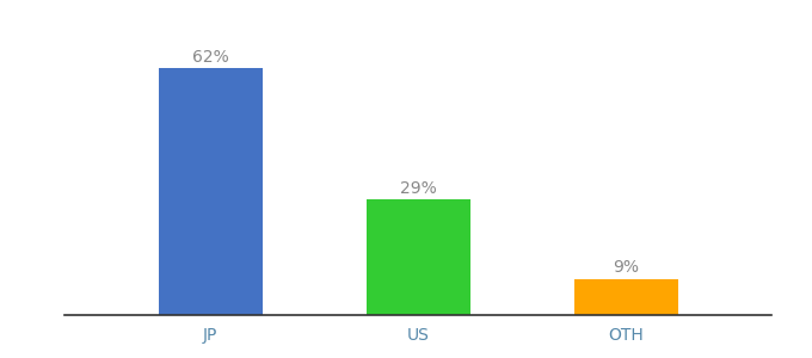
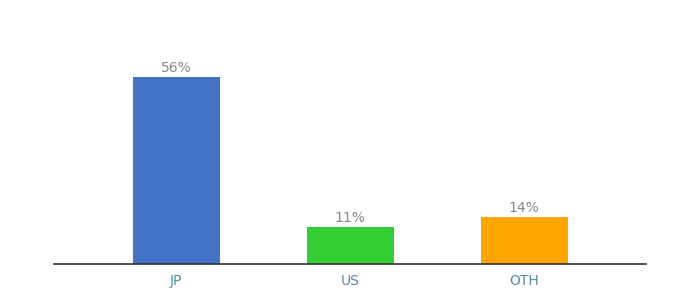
JP: 62% -> 56%
US: 29% -> 11%
OTH: 9% -> 14%
